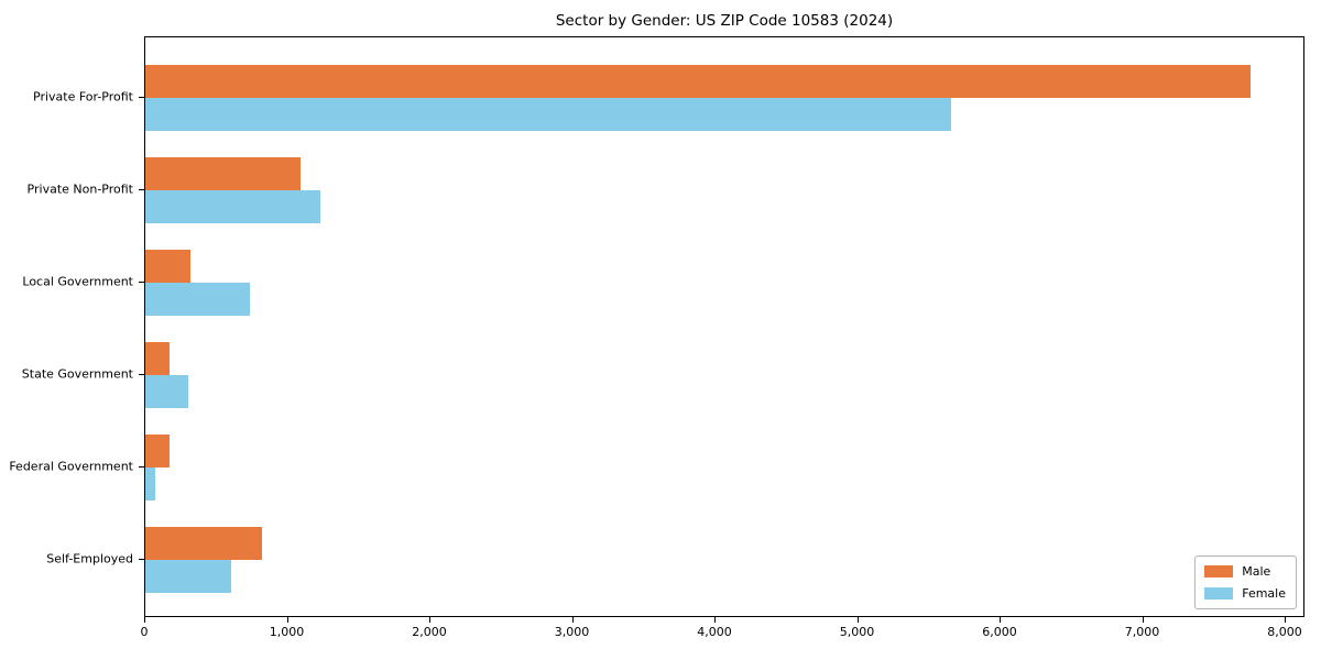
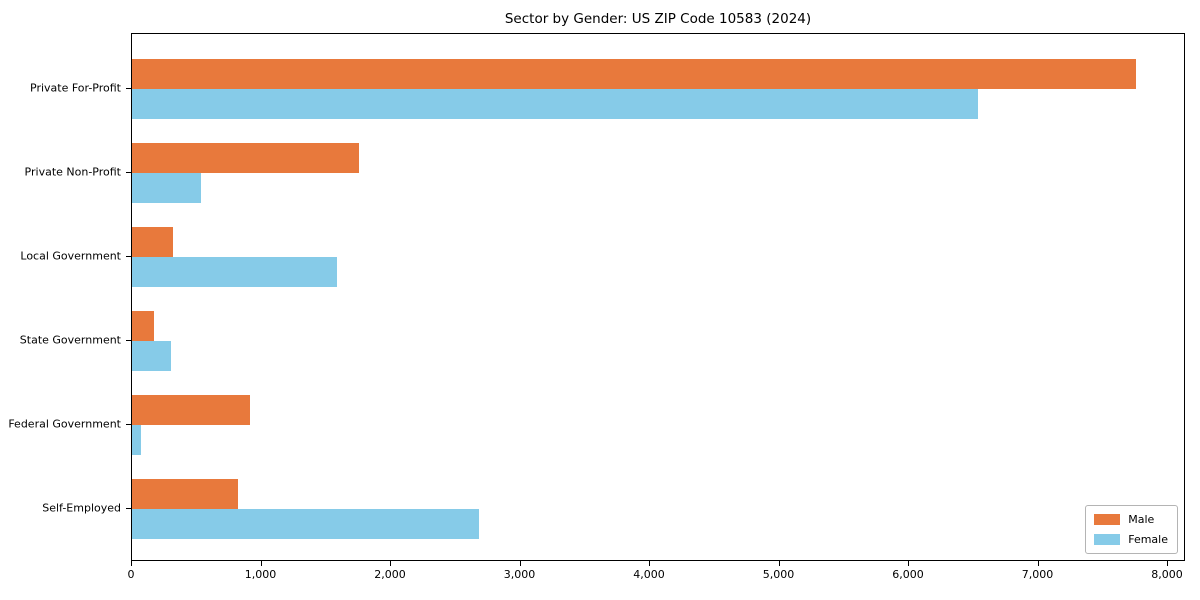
Female/Private For-Profit: 5650 -> 6530
Male/Private Non-Profit: 1090 -> 1750
Female/Private Non-Profit: 1230 -> 530
Female/Local Government: 730 -> 1580
Male/Federal Government: 170 -> 910
Female/Self-Employed: 600 -> 2680
